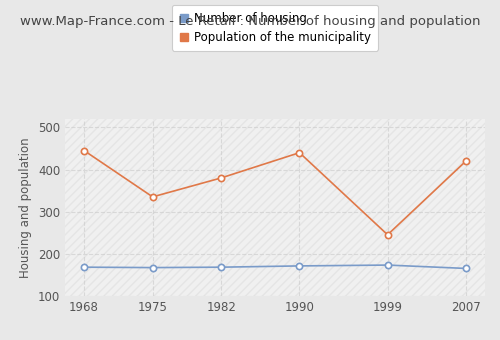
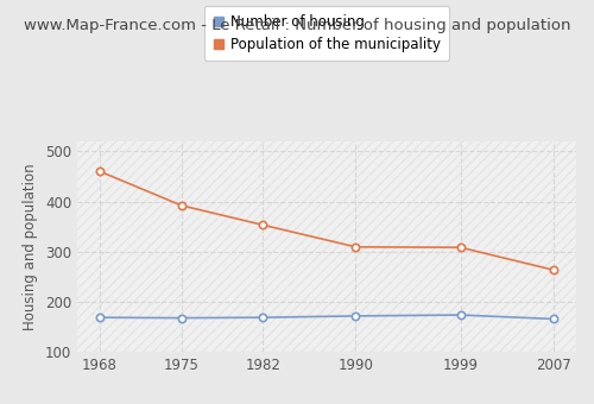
Population of the municipality/1968: 445 -> 460
Population of the municipality/1975: 335 -> 392
Population of the municipality/1982: 380 -> 353
Population of the municipality/1990: 440 -> 309
Population of the municipality/1999: 245 -> 308
Population of the municipality/2007: 420 -> 263
